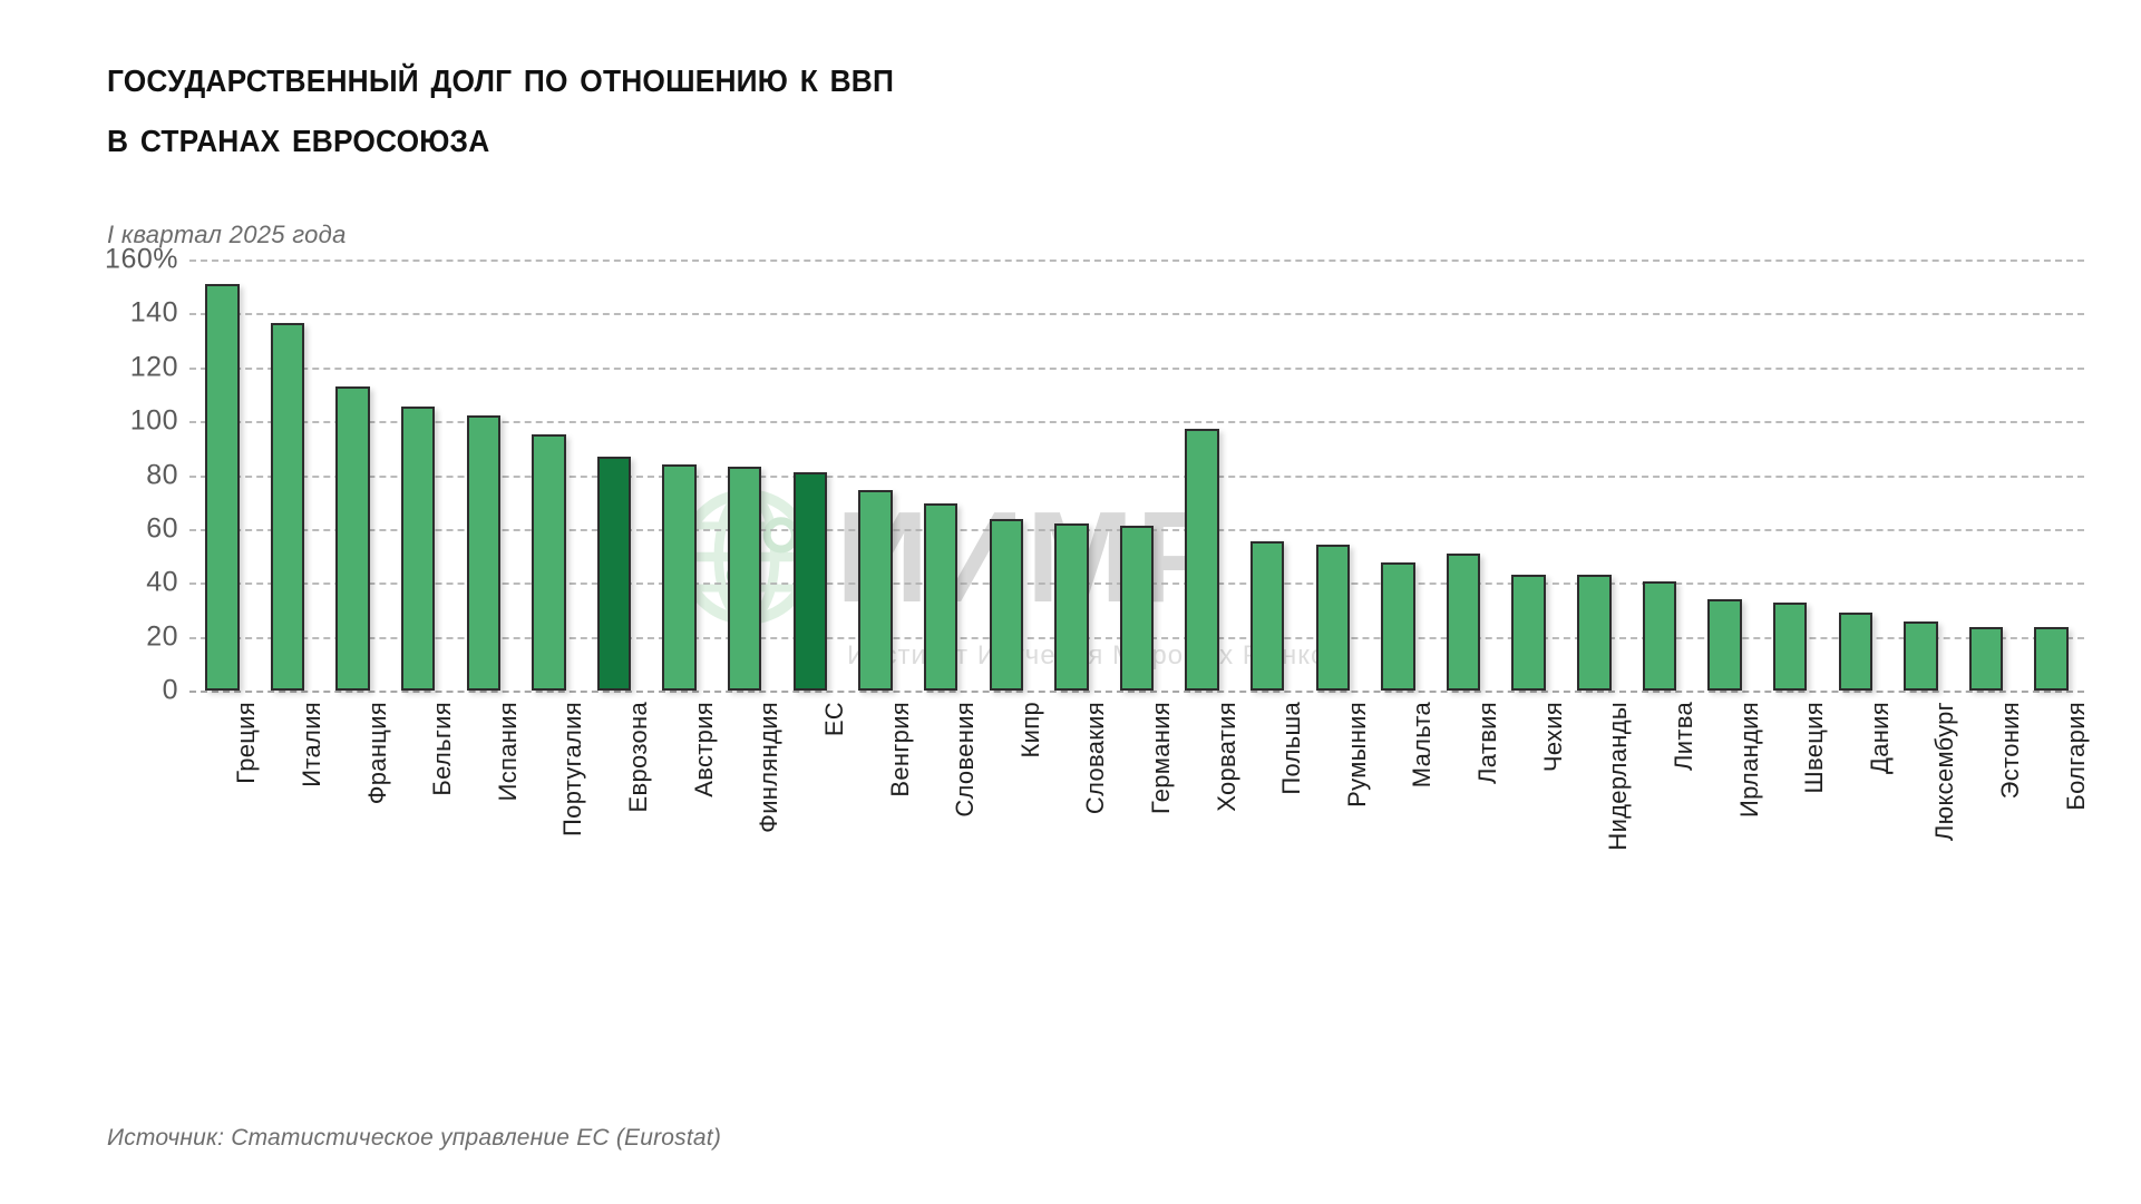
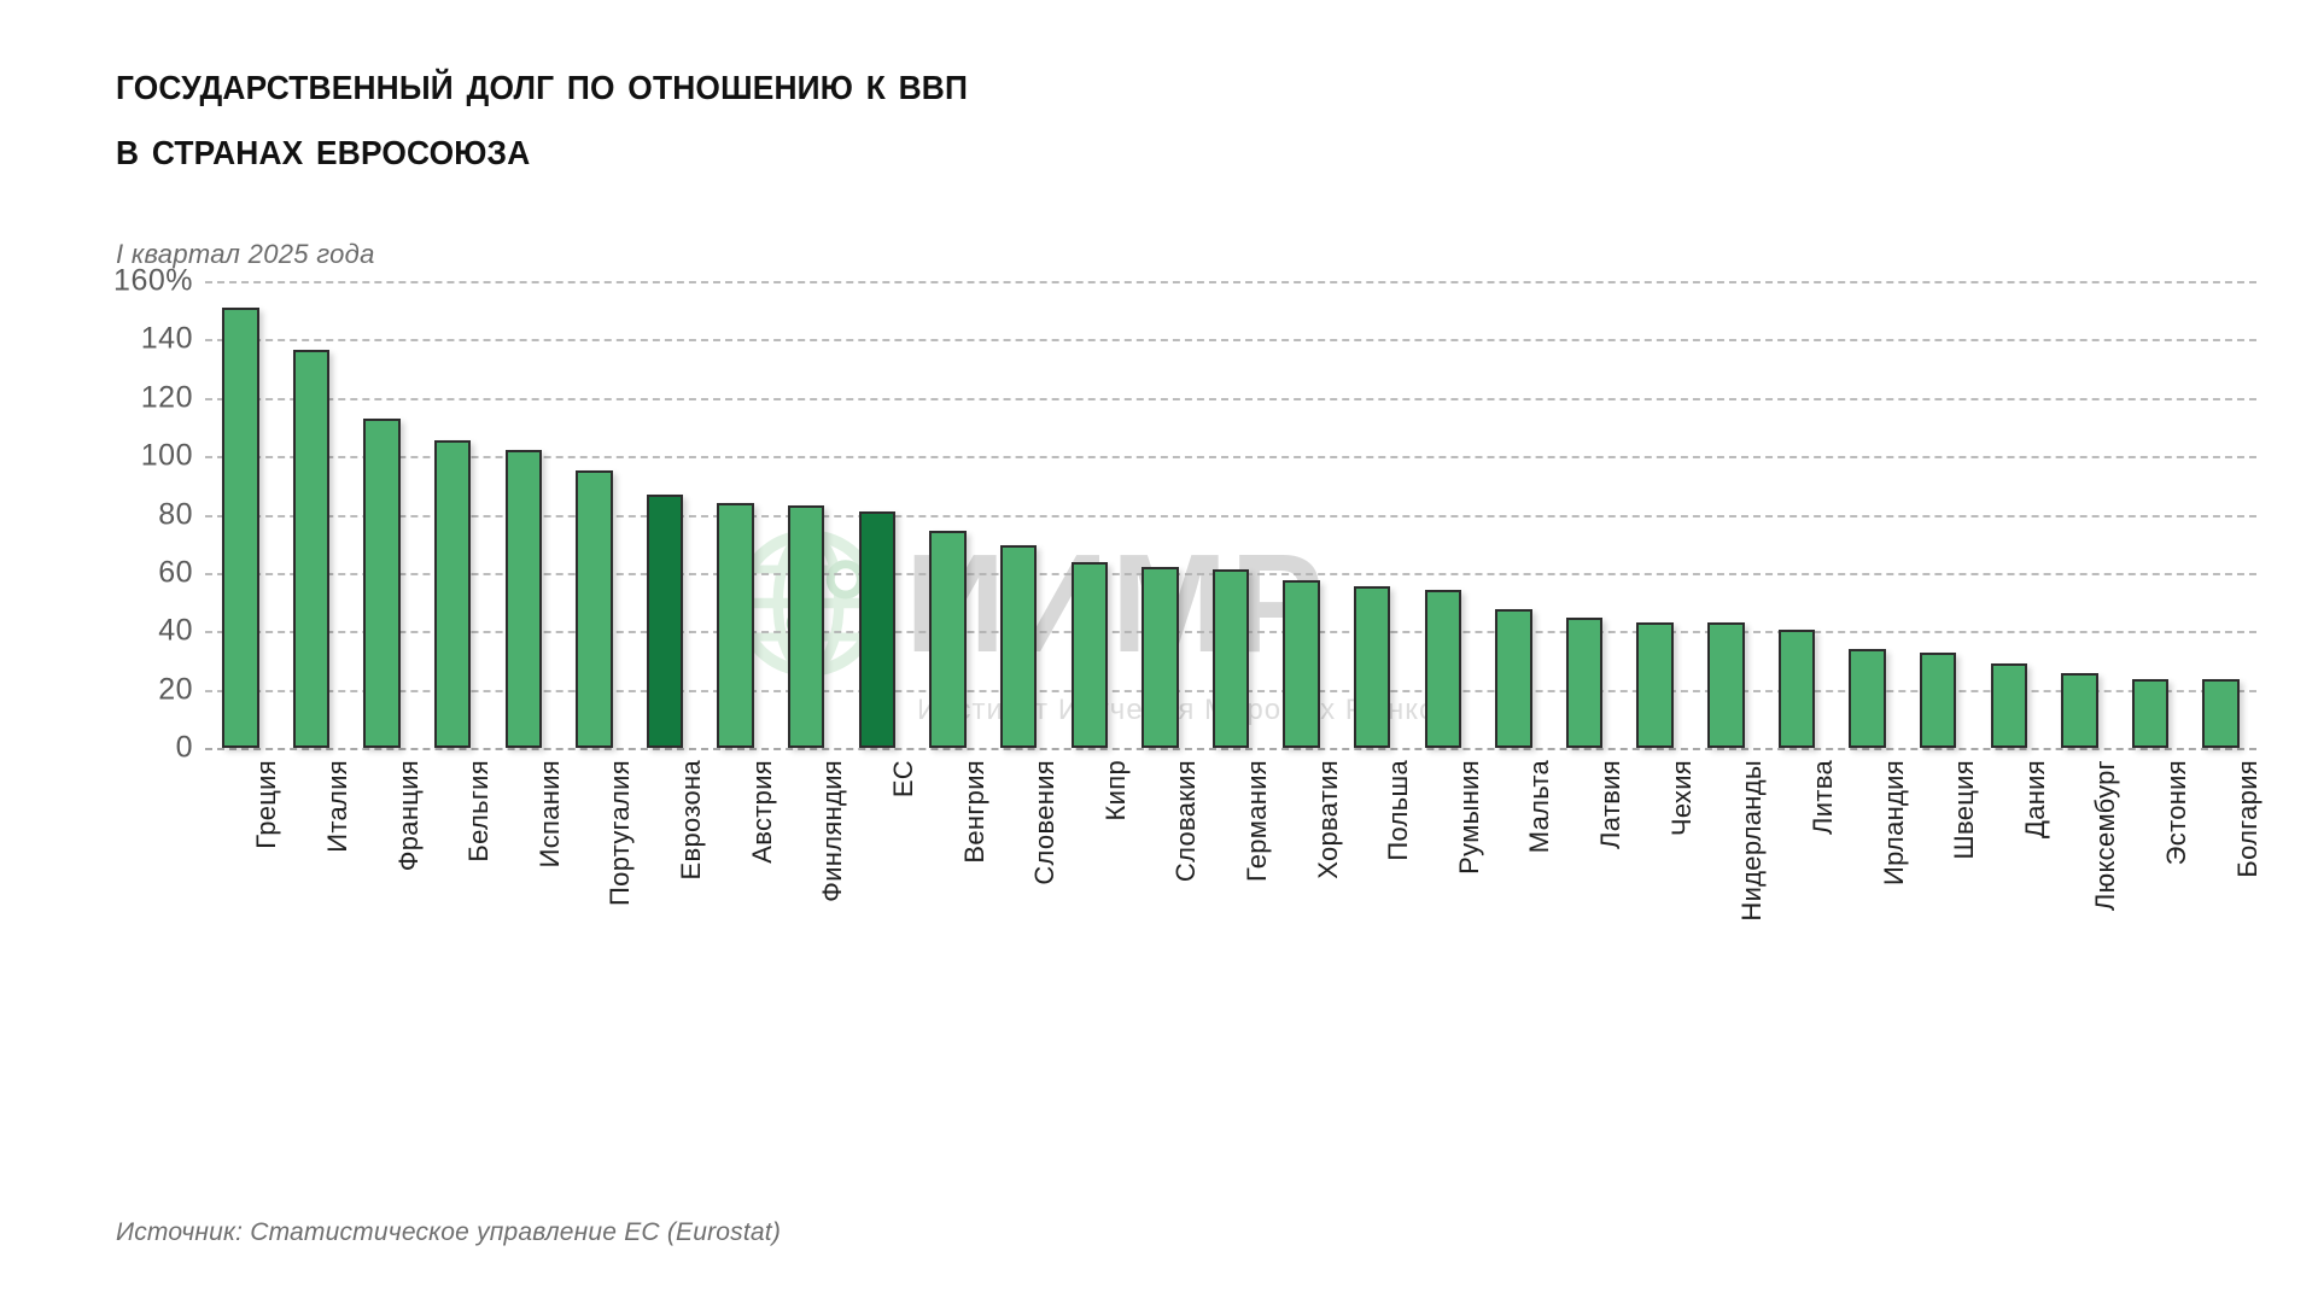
Хорватия: 97% -> 58%
Латвия: 51% -> 44%
